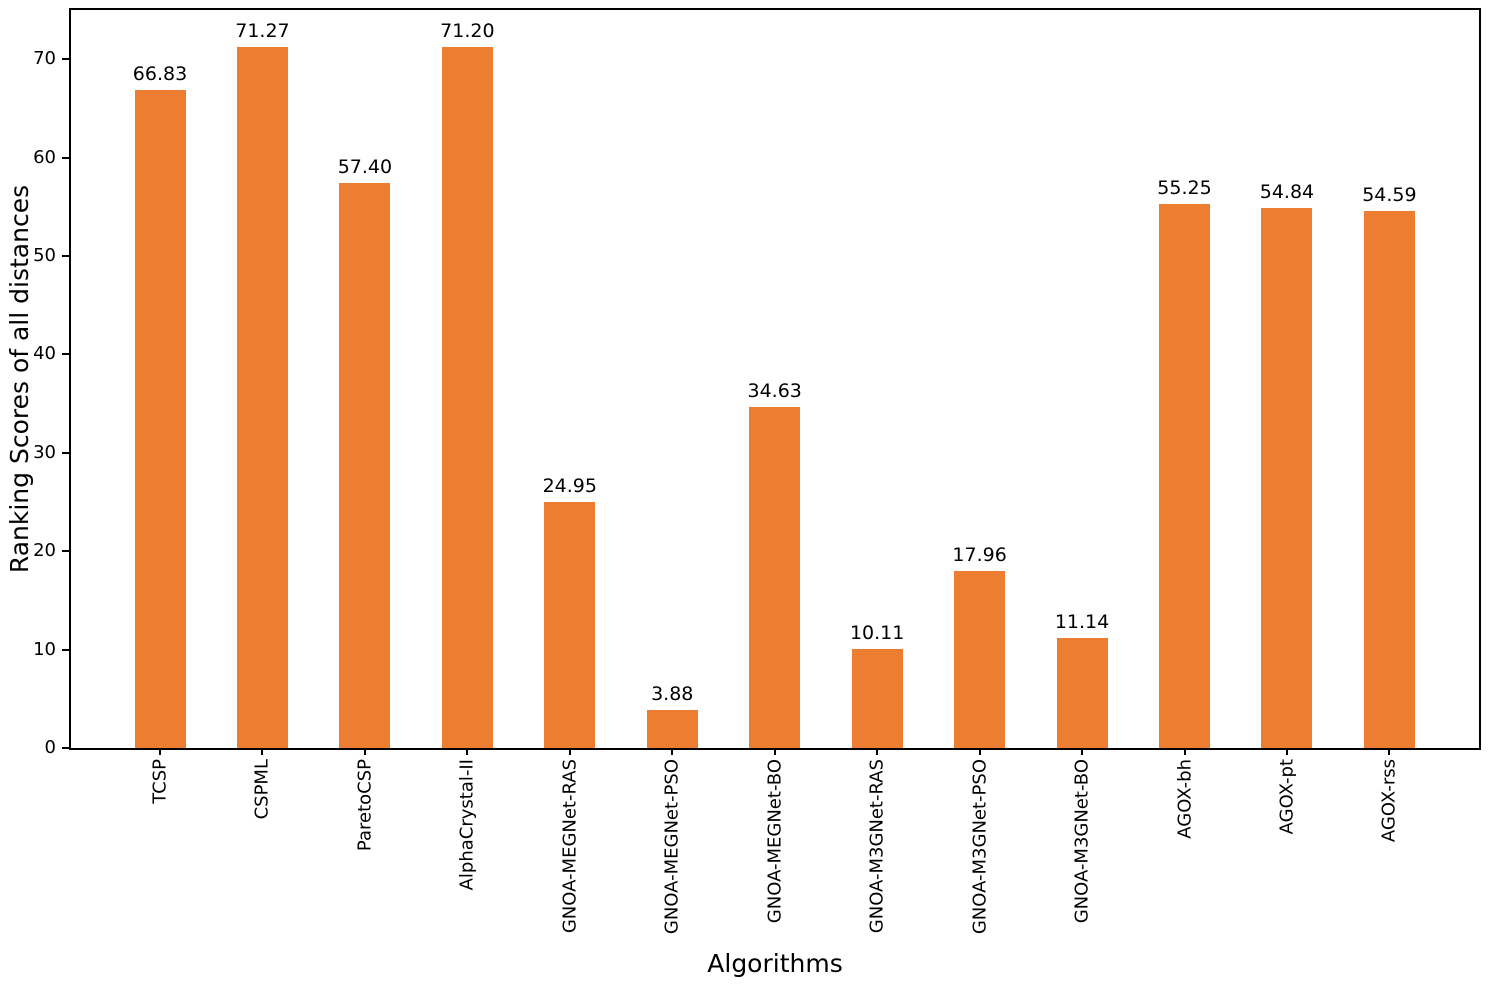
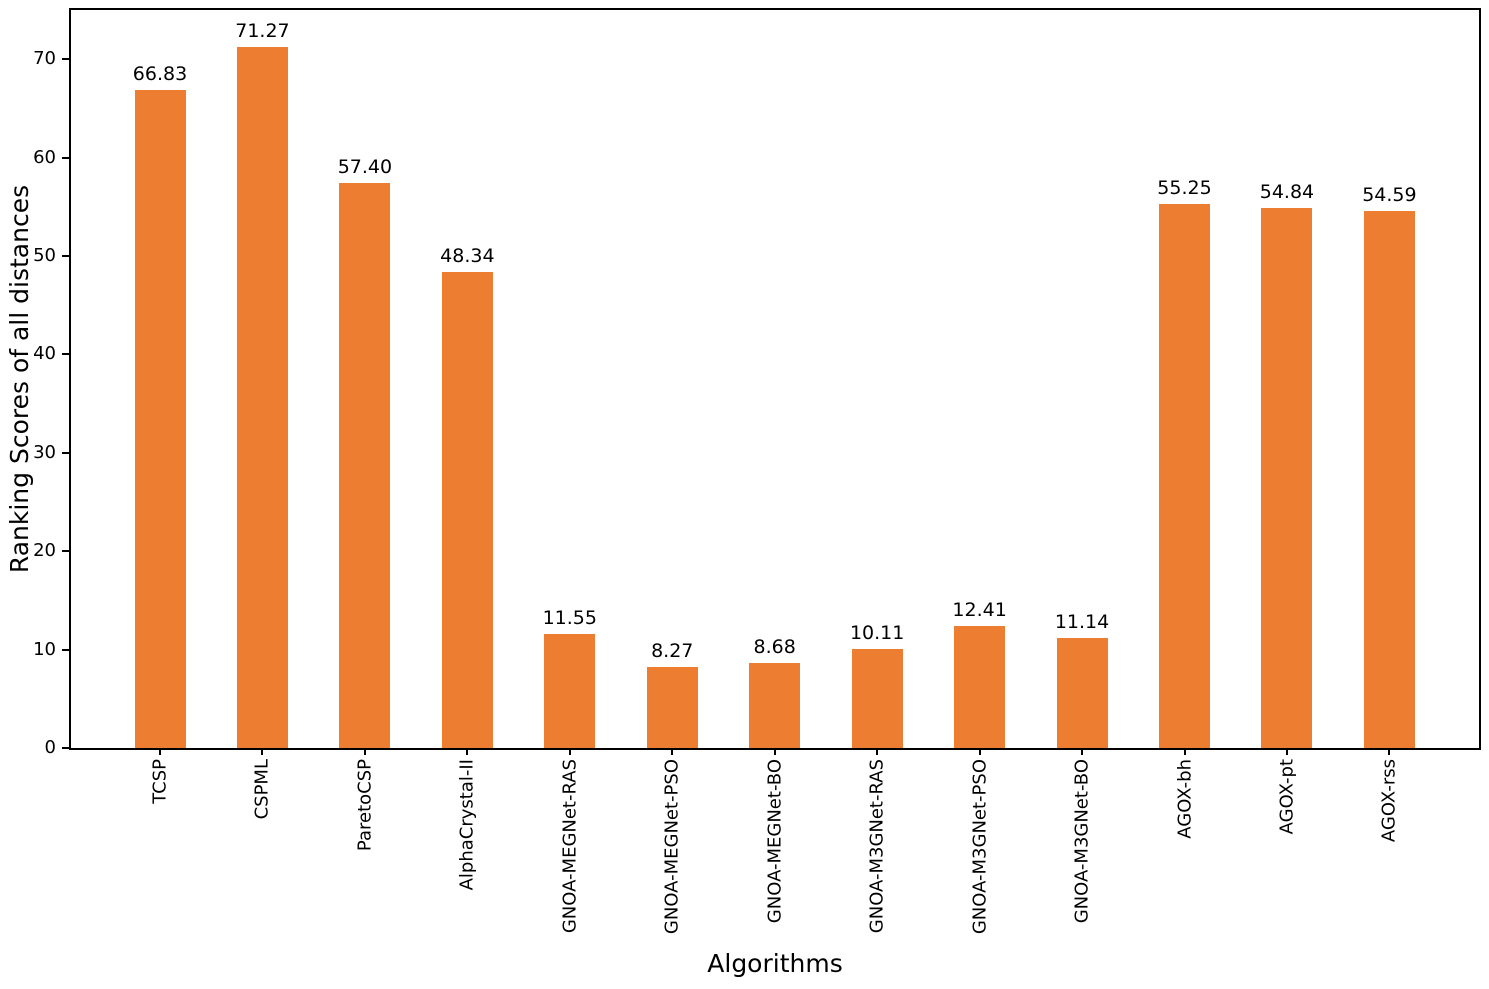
AlphaCrystal-II: 71.20 -> 48.34
GNOA-MEGNet-RAS: 24.95 -> 11.55
GNOA-MEGNet-PSO: 3.88 -> 8.27
GNOA-MEGNet-BO: 34.63 -> 8.68
GNOA-M3GNet-PSO: 17.96 -> 12.41
